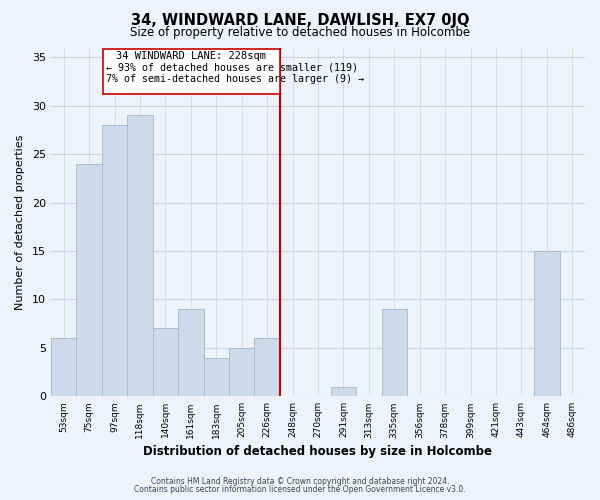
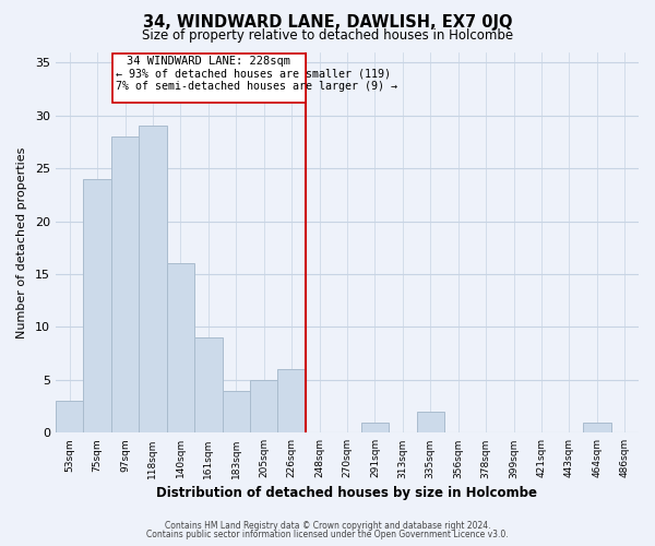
53sqm: 6 -> 3
140sqm: 7 -> 16
335sqm: 9 -> 2
464sqm: 15 -> 1
